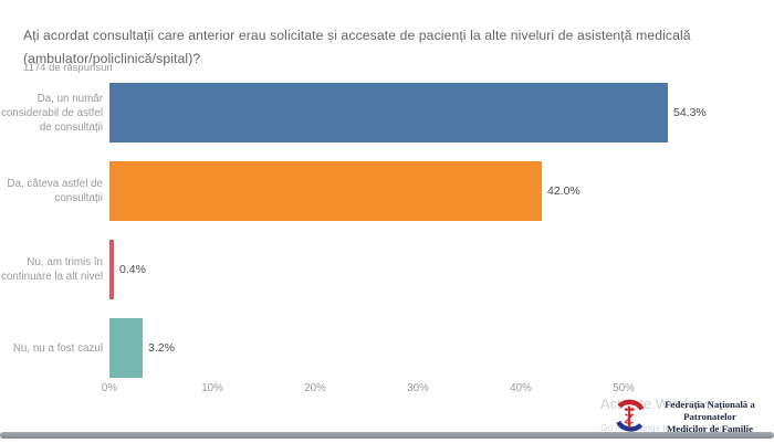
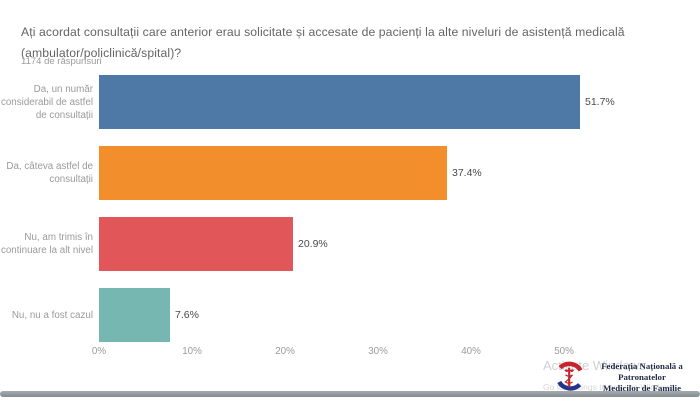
Da, un număr considerabil de astfel de consultații: 54.3% -> 51.7%
Da, câteva astfel de consultații: 42.0% -> 37.4%
Nu, am trimis în continuare la alt nivel: 0.4% -> 20.9%
Nu, nu a fost cazul: 3.2% -> 7.6%
